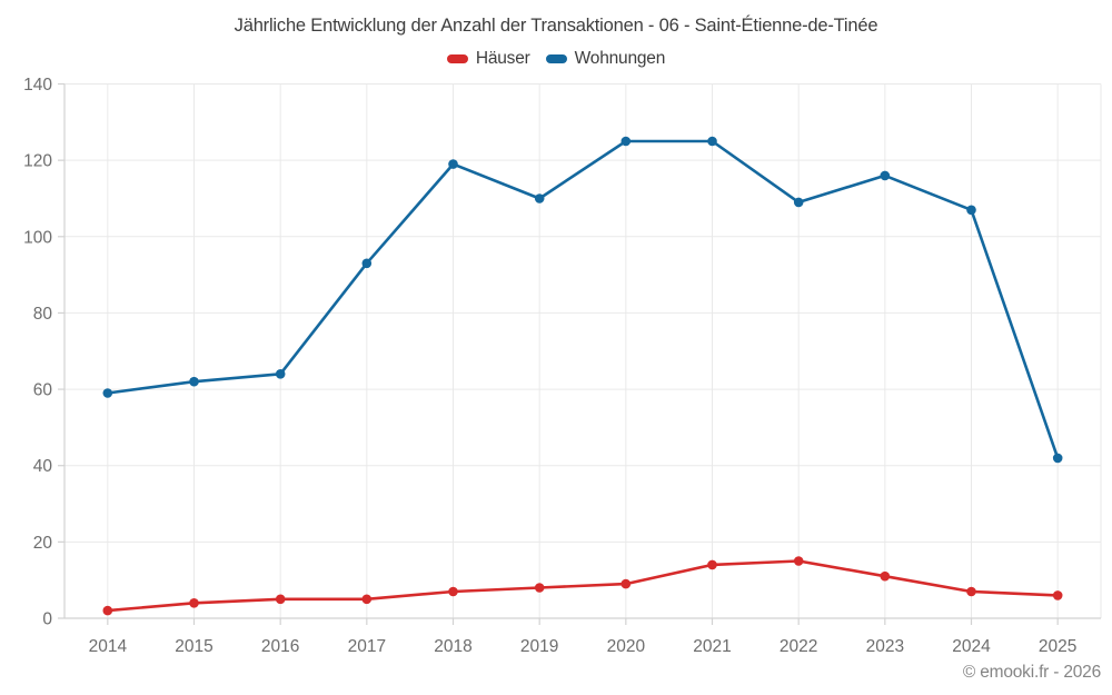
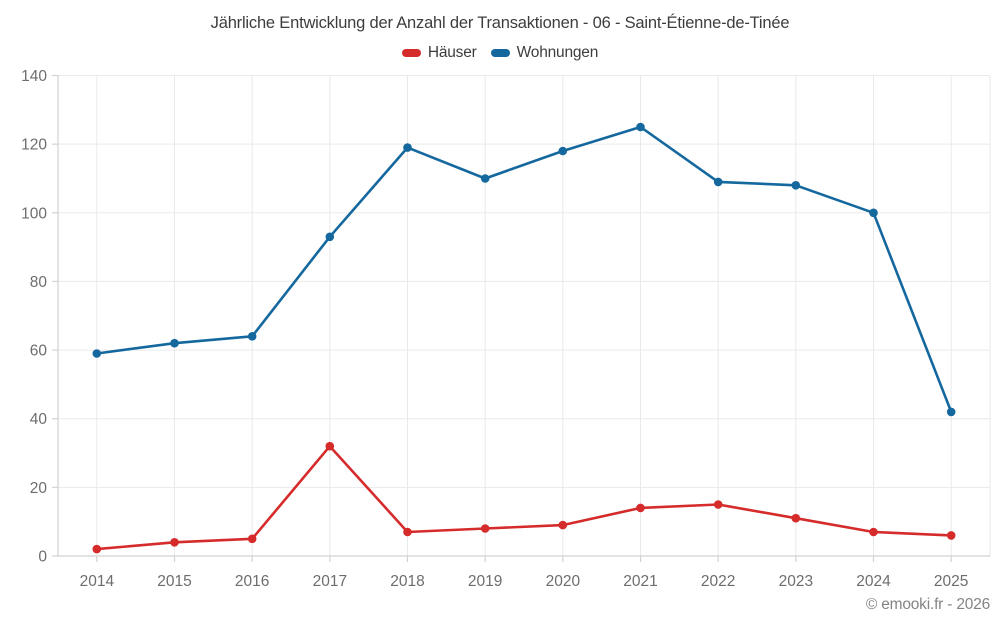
Häuser/2017: 5 -> 32
Wohnungen/2020: 125 -> 118
Wohnungen/2023: 116 -> 108
Wohnungen/2024: 107 -> 100
